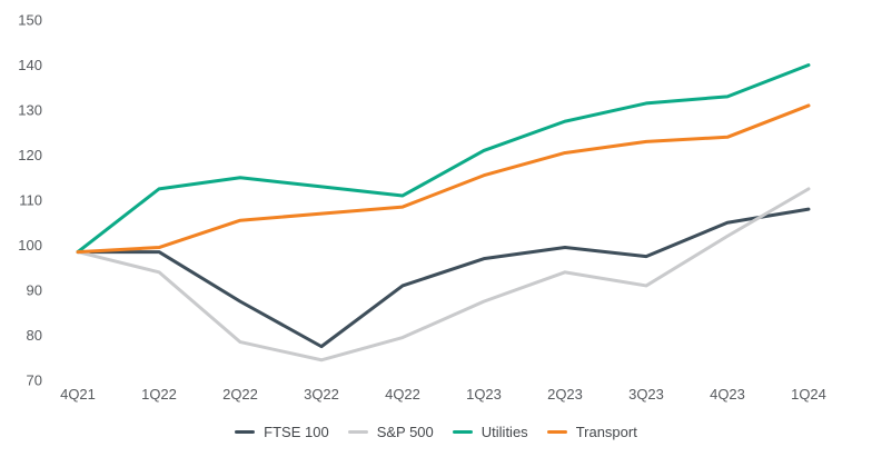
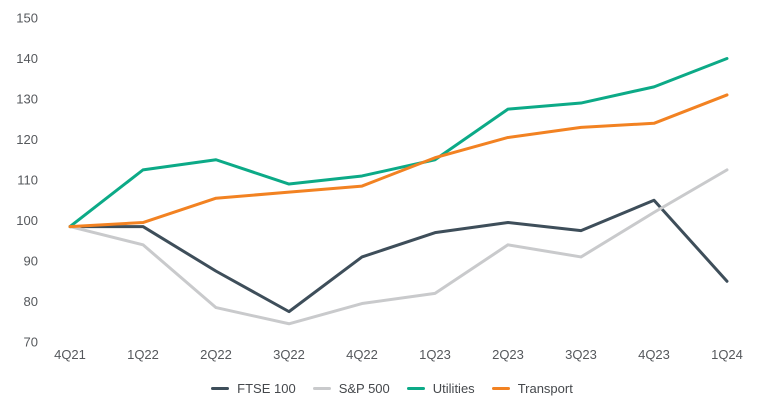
Utilities/3Q22: 113 -> 109
S&P 500/1Q23: 88 -> 82
Utilities/1Q23: 121 -> 115
Utilities/3Q23: 132 -> 129
FTSE 100/1Q24: 108 -> 85
